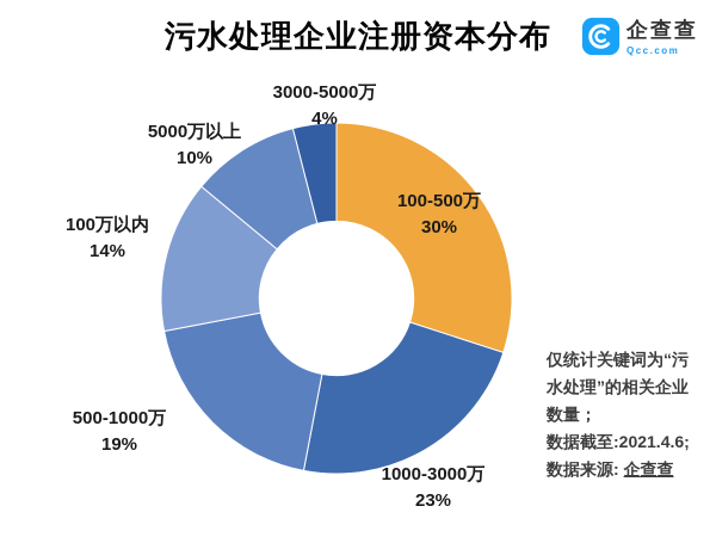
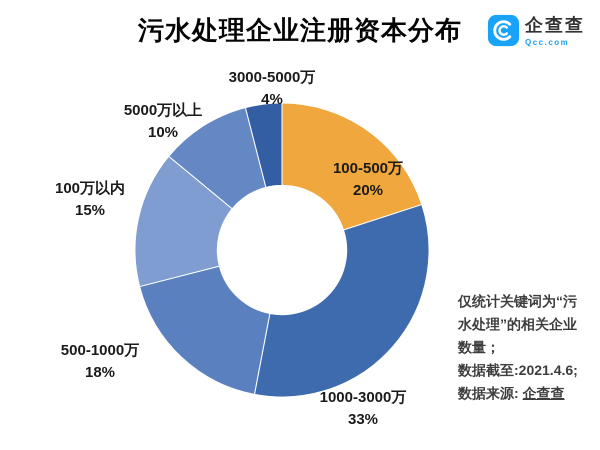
100-500万: 30% -> 20%
1000-3000万: 23% -> 33%
500-1000万: 19% -> 18%
100万以内: 14% -> 15%
